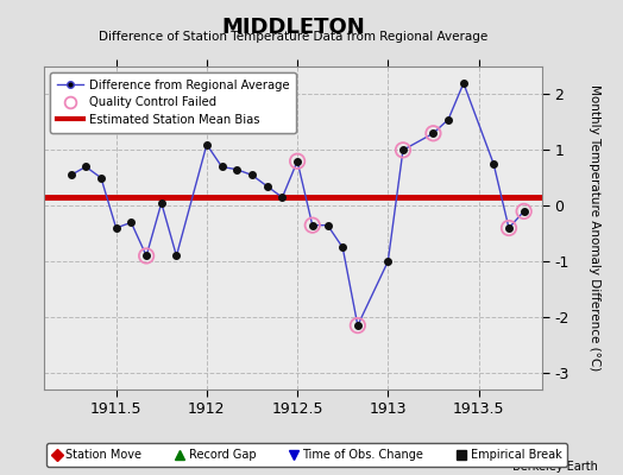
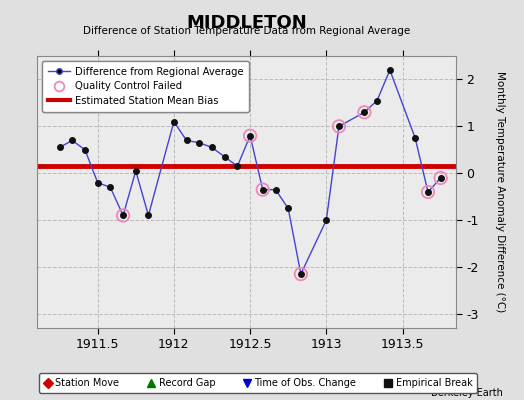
Empirical Break/1911.5: -0.40 -> -0.20
